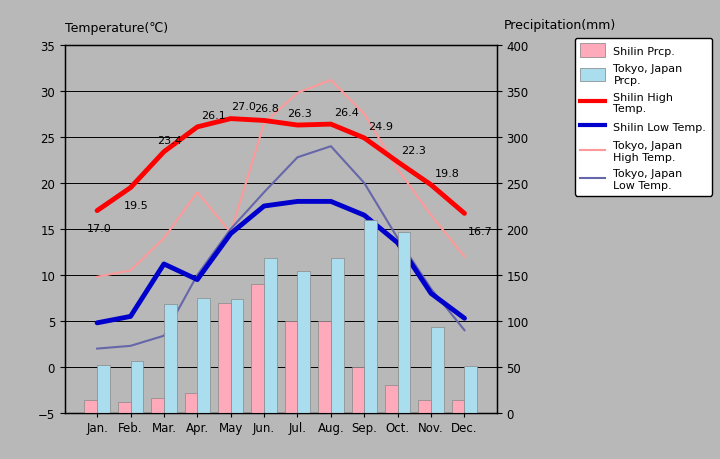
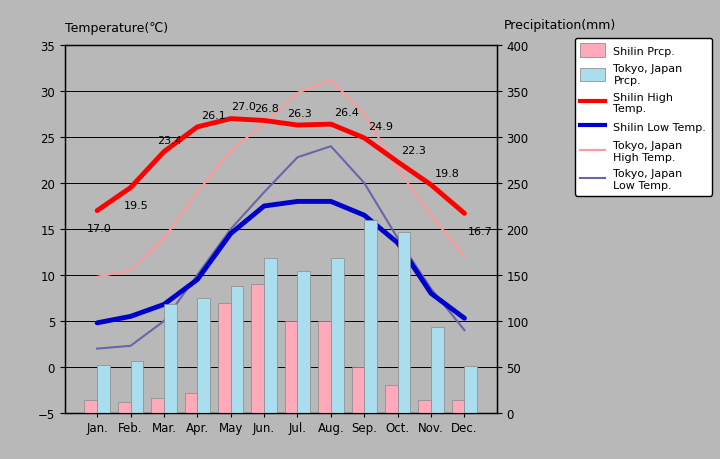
Shilin Low Temp./Mar.: 11.2 -> 6.8
Tokyo, Japan Low Temp./Mar.: 3.4 -> 5.0
Tokyo, Japan High Temp./May: 14.6 -> 23.5
Tokyo, Japan Prcp./May: 124 -> 138
